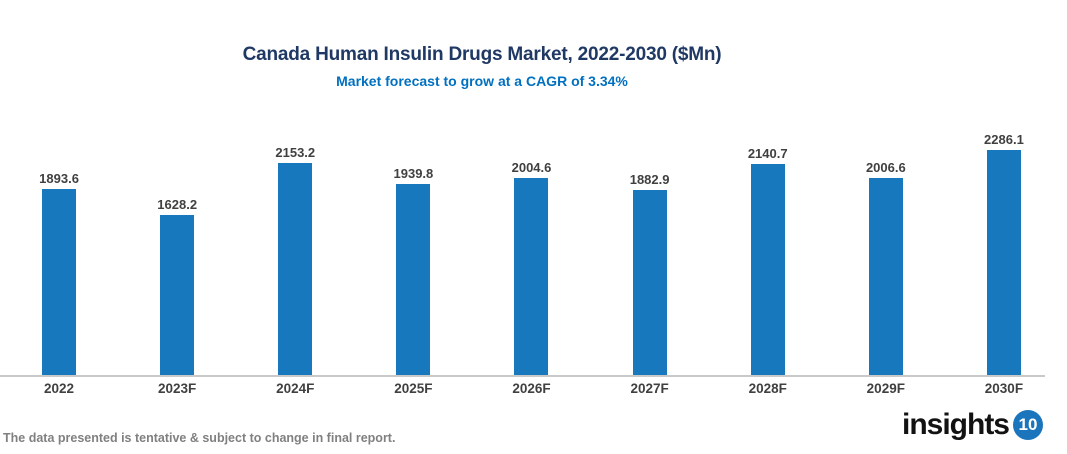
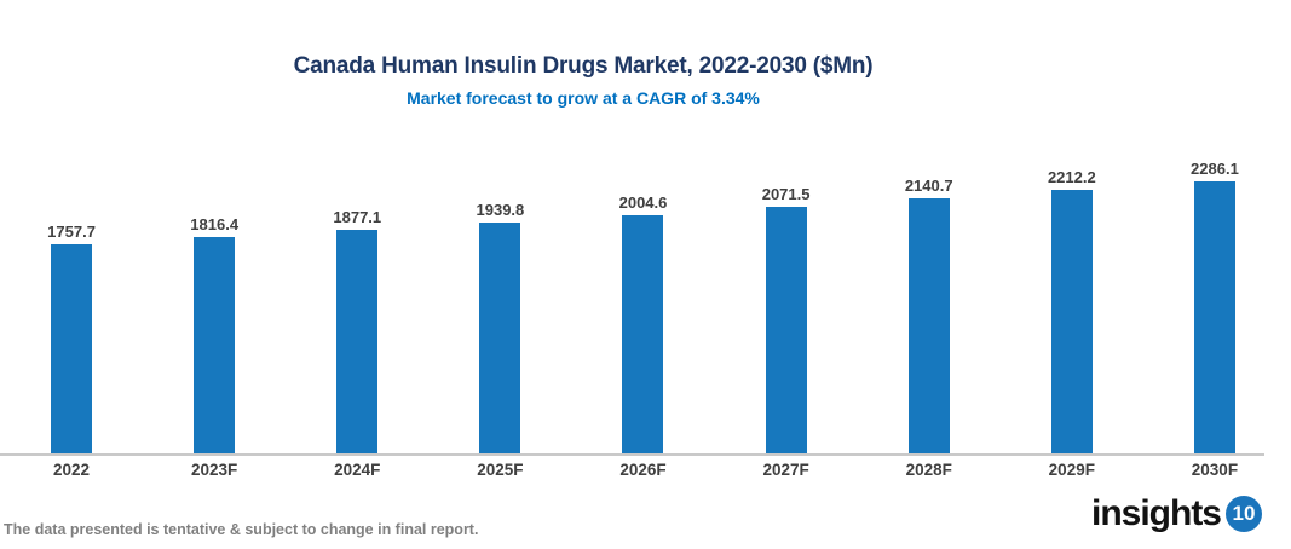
2022: 1893.6 -> 1757.7
2023F: 1628.2 -> 1816.4
2024F: 2153.2 -> 1877.1
2027F: 1882.9 -> 2071.5
2029F: 2006.6 -> 2212.2
